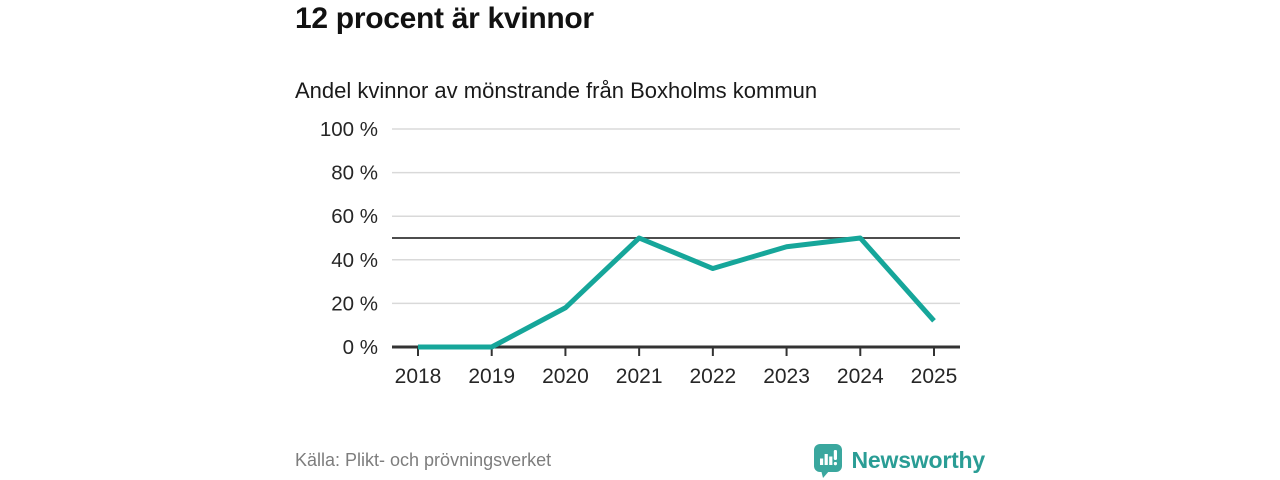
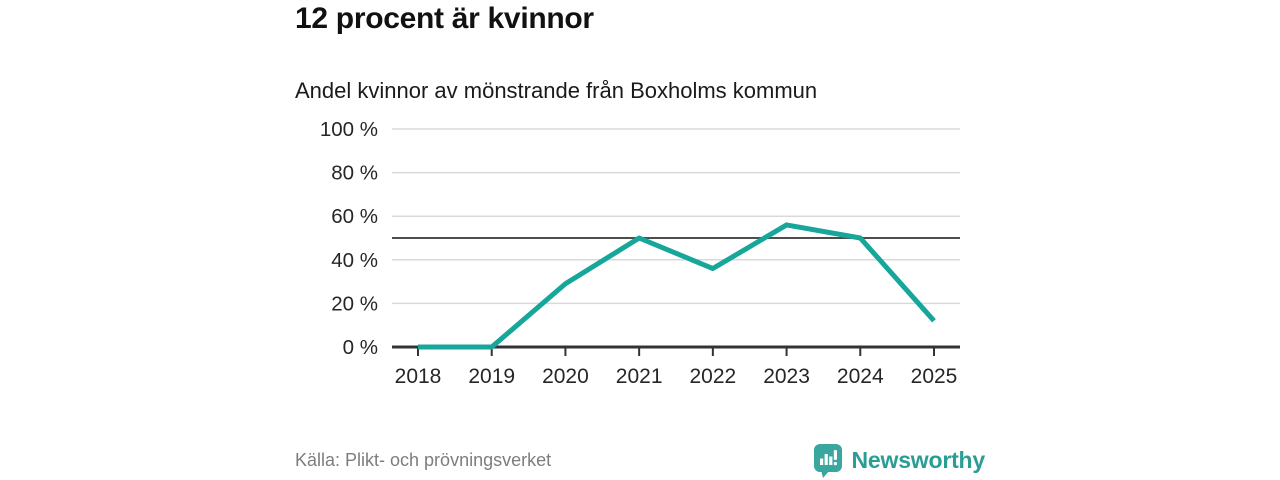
2020: 18% -> 29%
2023: 46% -> 56%
